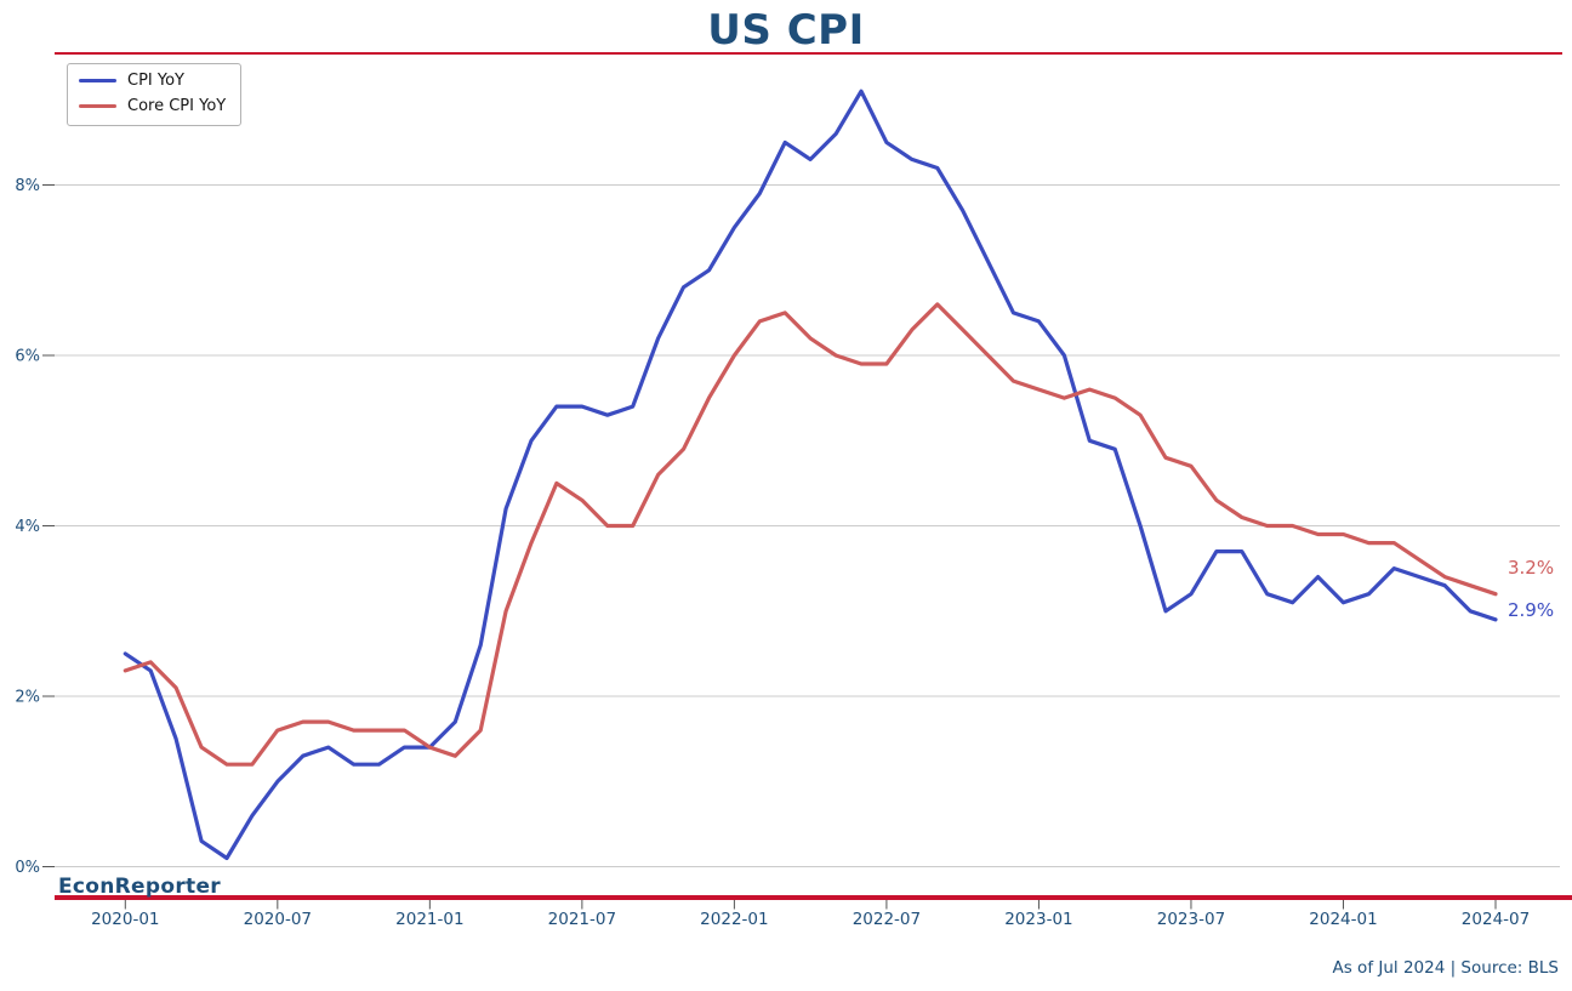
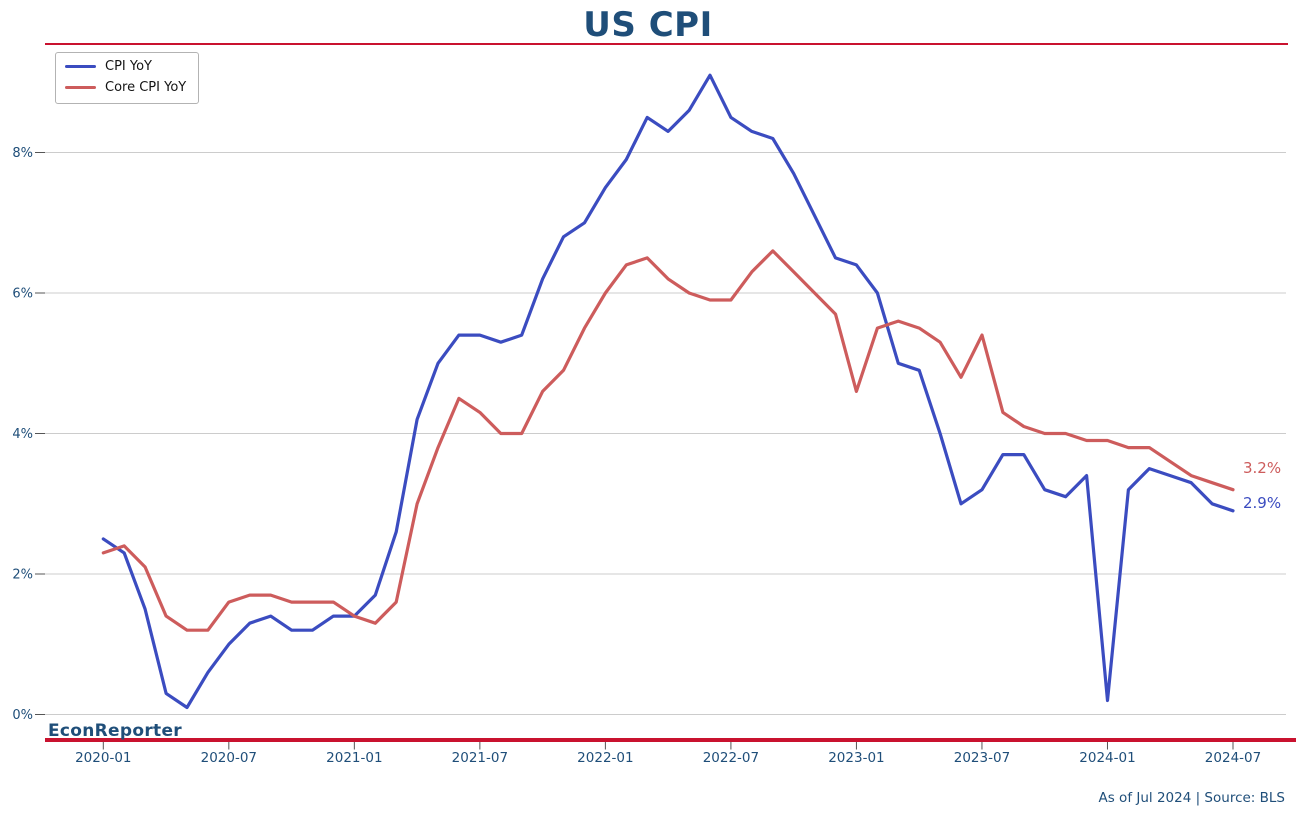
Core CPI YoY/2023-01: 5.6% -> 4.6%
Core CPI YoY/2023-07: 4.7% -> 5.4%
CPI YoY/2024-01: 3.1% -> 0.2%
